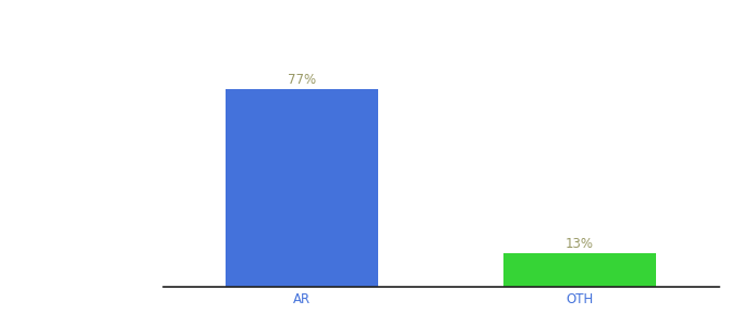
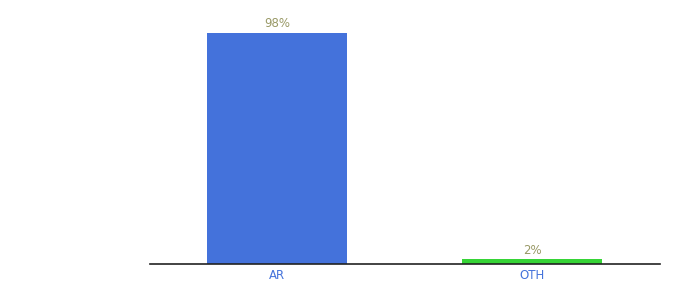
AR: 77% -> 98%
OTH: 13% -> 2%
